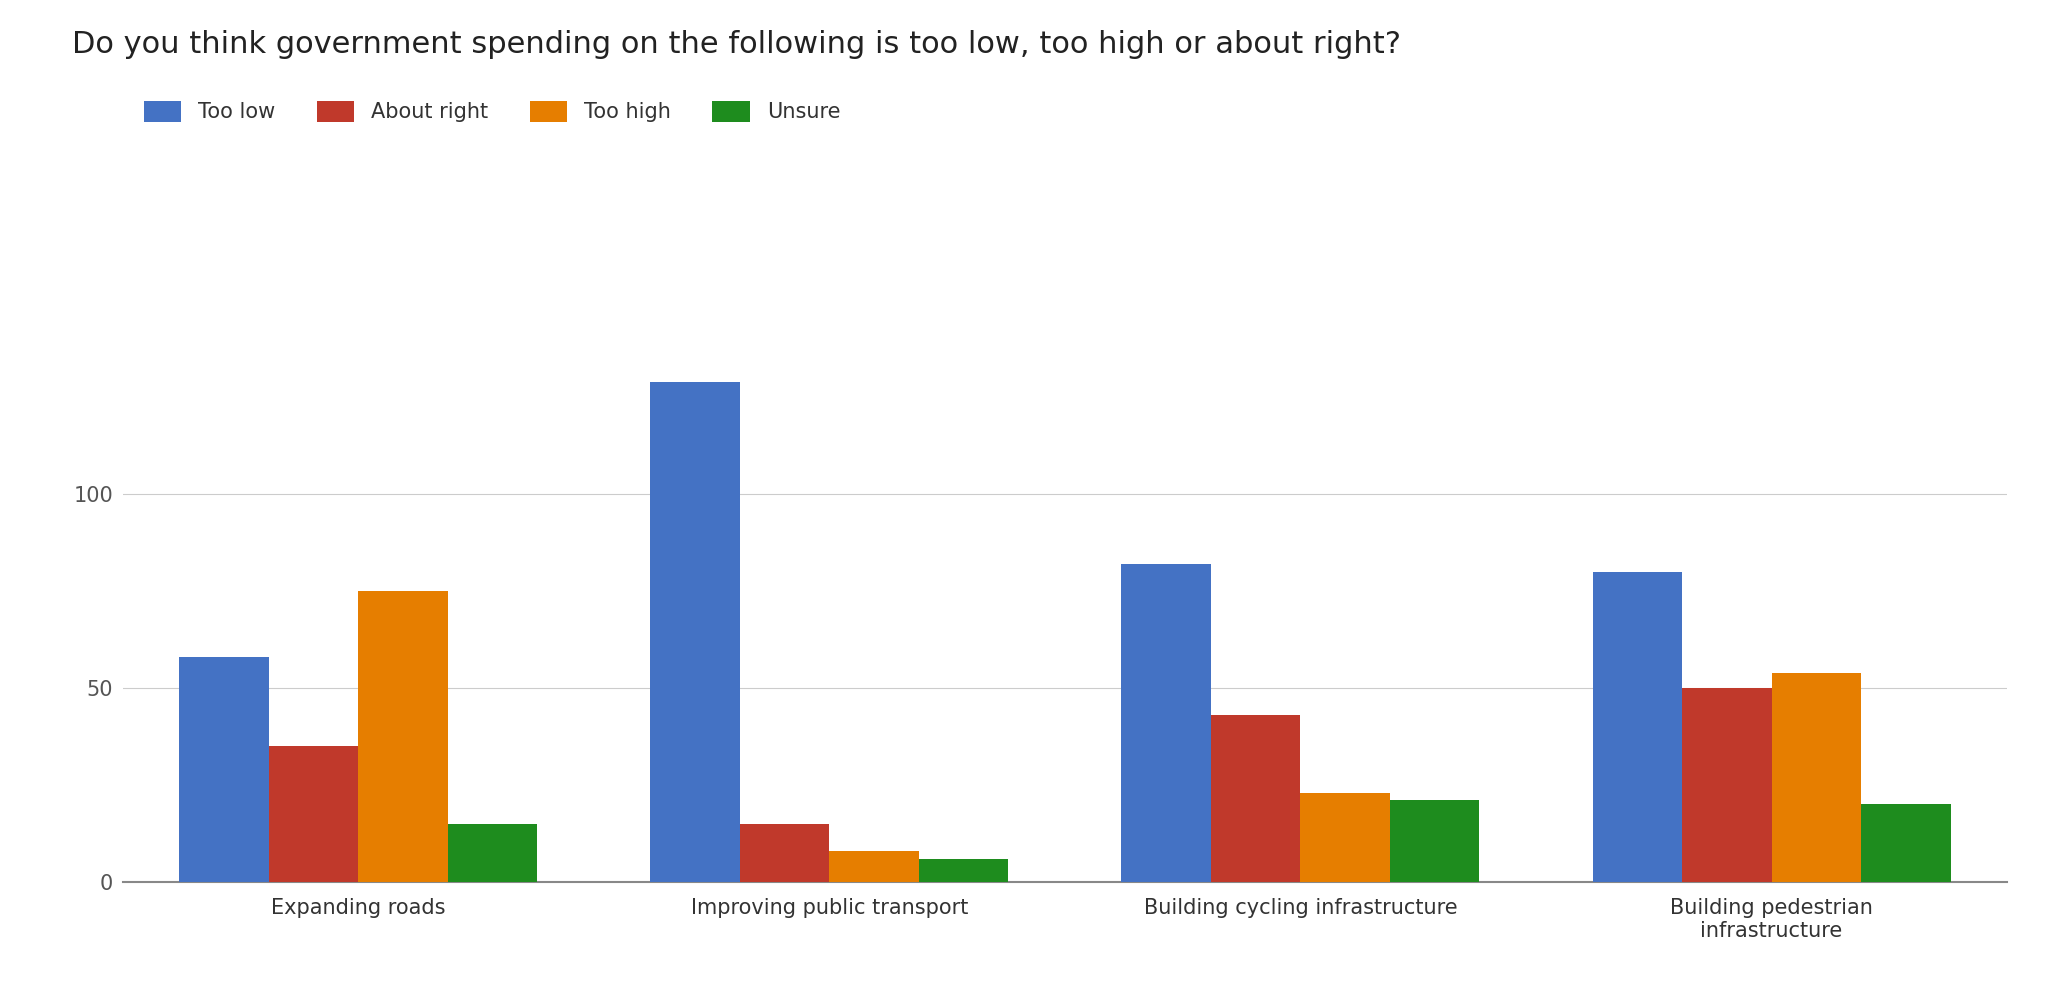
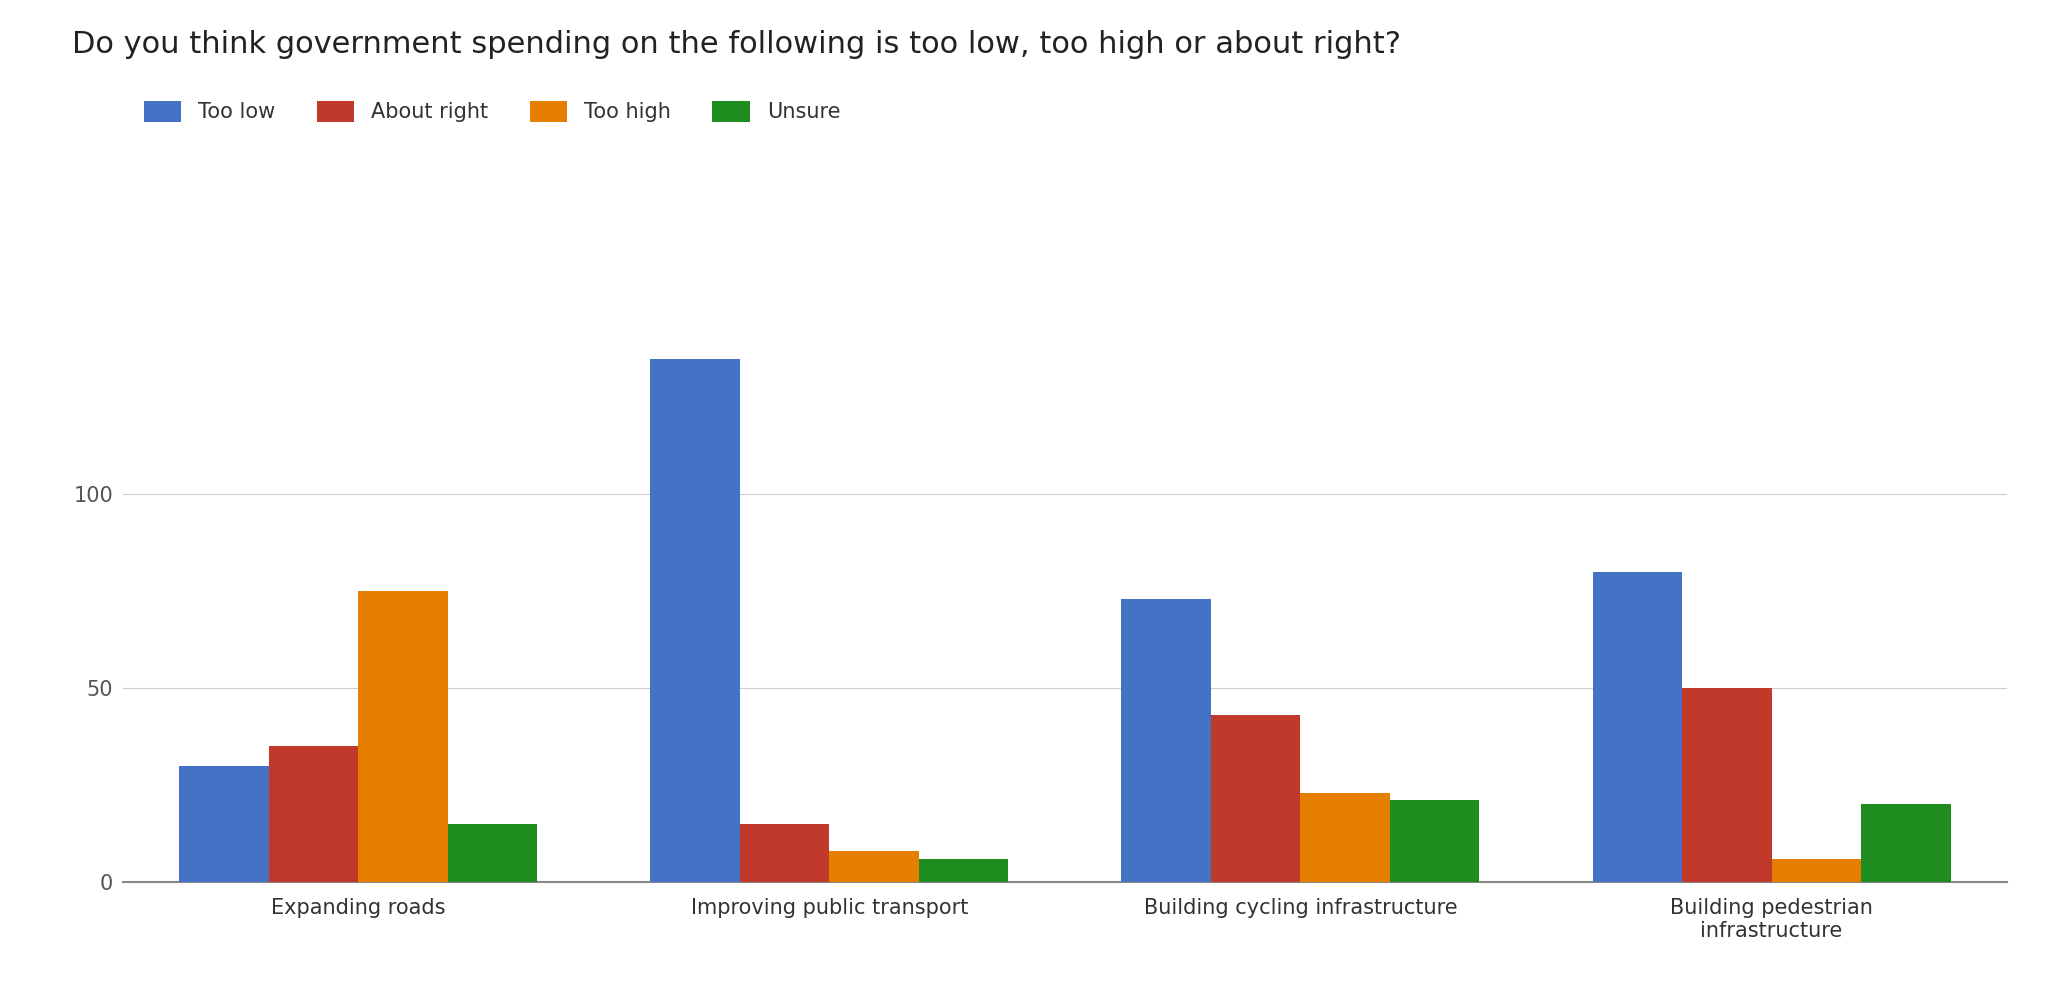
Too low/Expanding roads: 58 -> 30
Too low/Improving public transport: 129 -> 135
Too low/Building cycling infrastructure: 82 -> 73
Too high/Building pedestrian infrastructure: 54 -> 6
